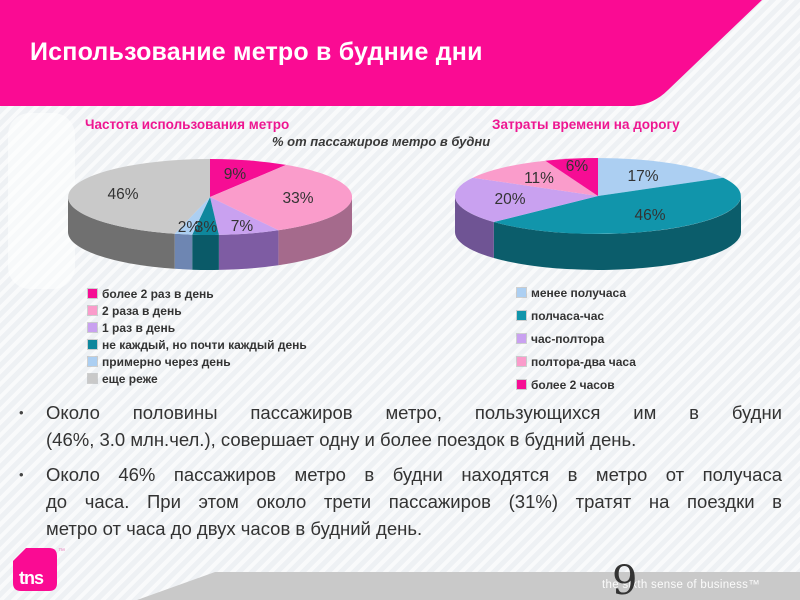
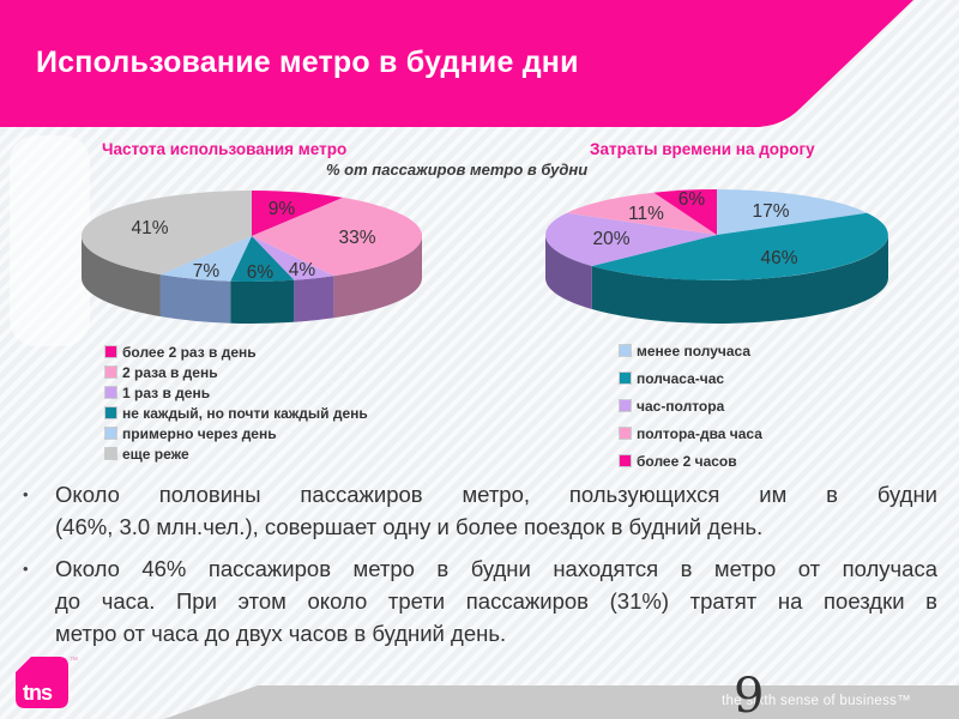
Частота использования метро/1 раз в день: 7% -> 4%
Частота использования метро/не каждый, но почти каждый день: 3% -> 6%
Частота использования метро/примерно через день: 2% -> 7%
Частота использования метро/еще реже: 46% -> 41%
